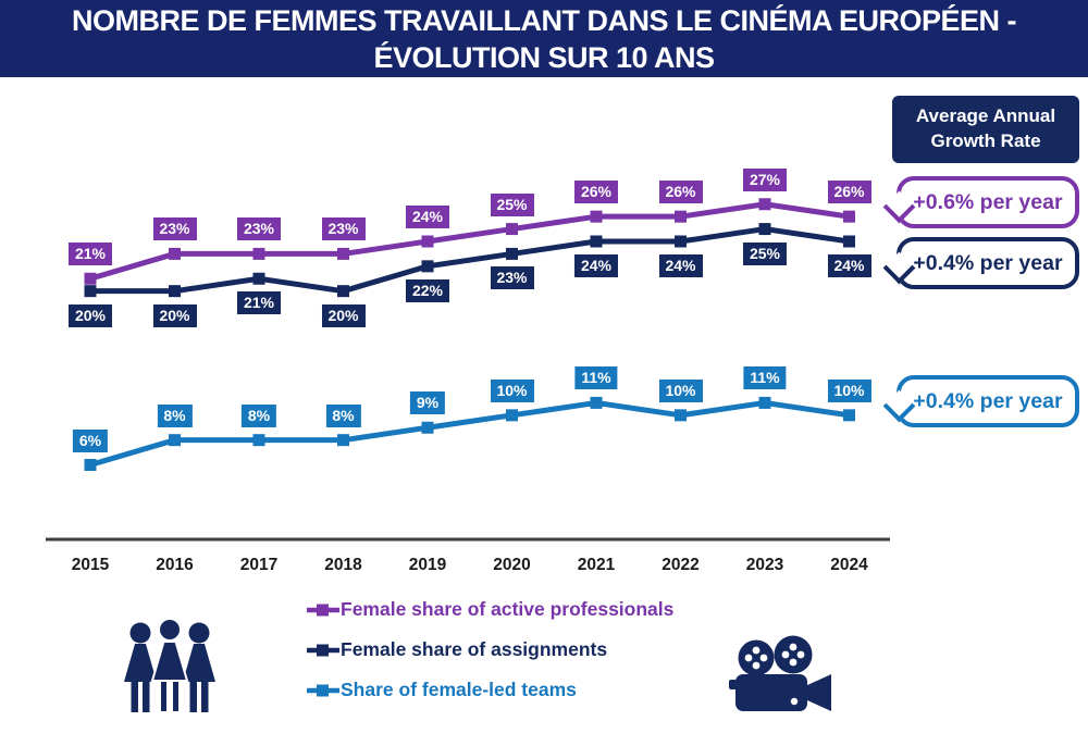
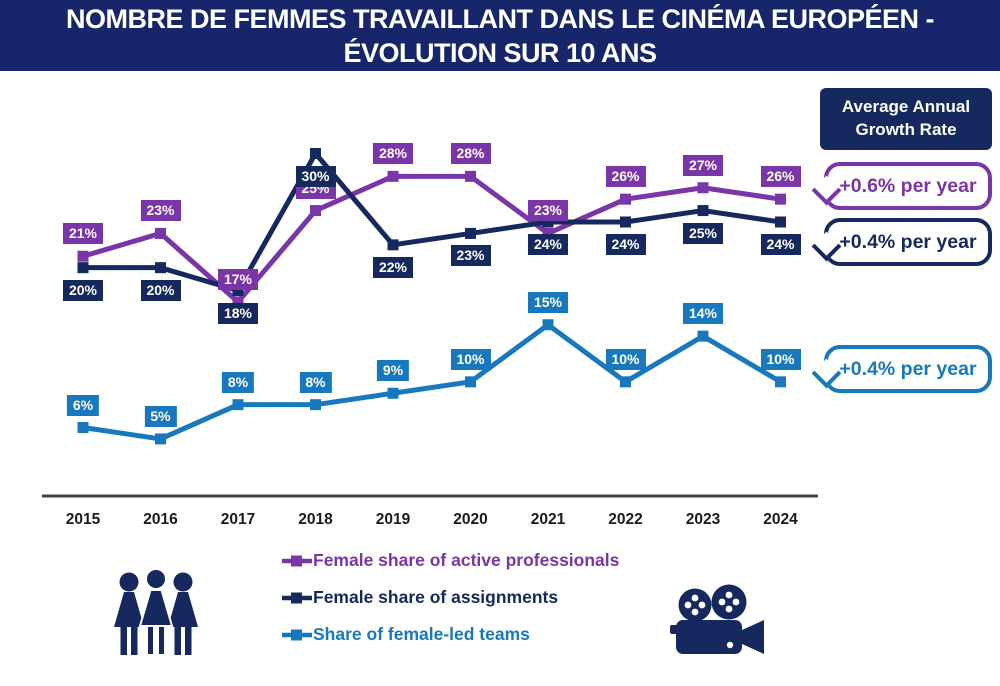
Share of female-led teams/2016: 8% -> 5%
Female share of active professionals/2017: 23% -> 17%
Female share of assignments/2017: 21% -> 18%
Female share of active professionals/2018: 23% -> 25%
Female share of assignments/2018: 20% -> 30%
Female share of active professionals/2019: 24% -> 28%
Female share of active professionals/2020: 25% -> 28%
Female share of active professionals/2021: 26% -> 23%
Share of female-led teams/2021: 11% -> 15%
Share of female-led teams/2023: 11% -> 14%
